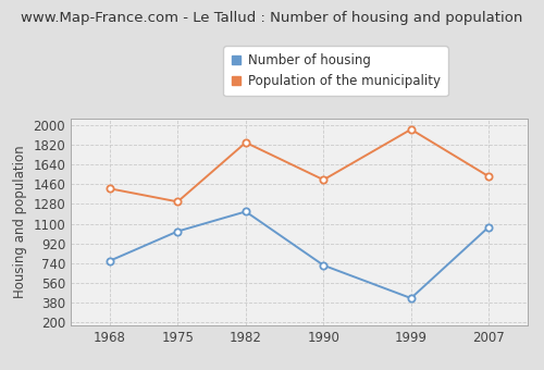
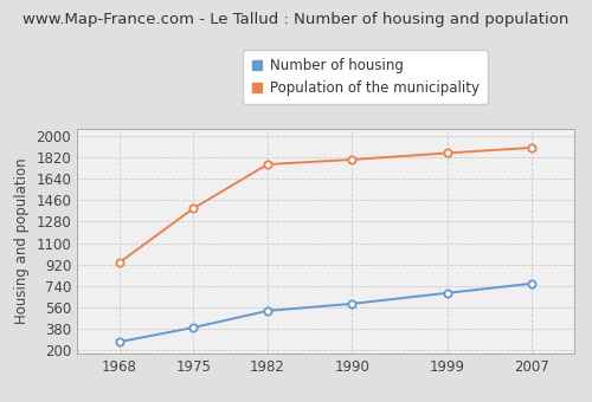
Number of housing/1968: 760 -> 270
Population of the municipality/1968: 1420 -> 940
Number of housing/1975: 1030 -> 390
Population of the municipality/1975: 1300 -> 1390
Number of housing/1982: 1210 -> 530
Population of the municipality/1982: 1840 -> 1760
Number of housing/1990: 720 -> 590
Population of the municipality/1990: 1500 -> 1800
Number of housing/1999: 420 -> 680
Population of the municipality/1999: 1960 -> 1860
Number of housing/2007: 1070 -> 760
Population of the municipality/2007: 1530 -> 1900
